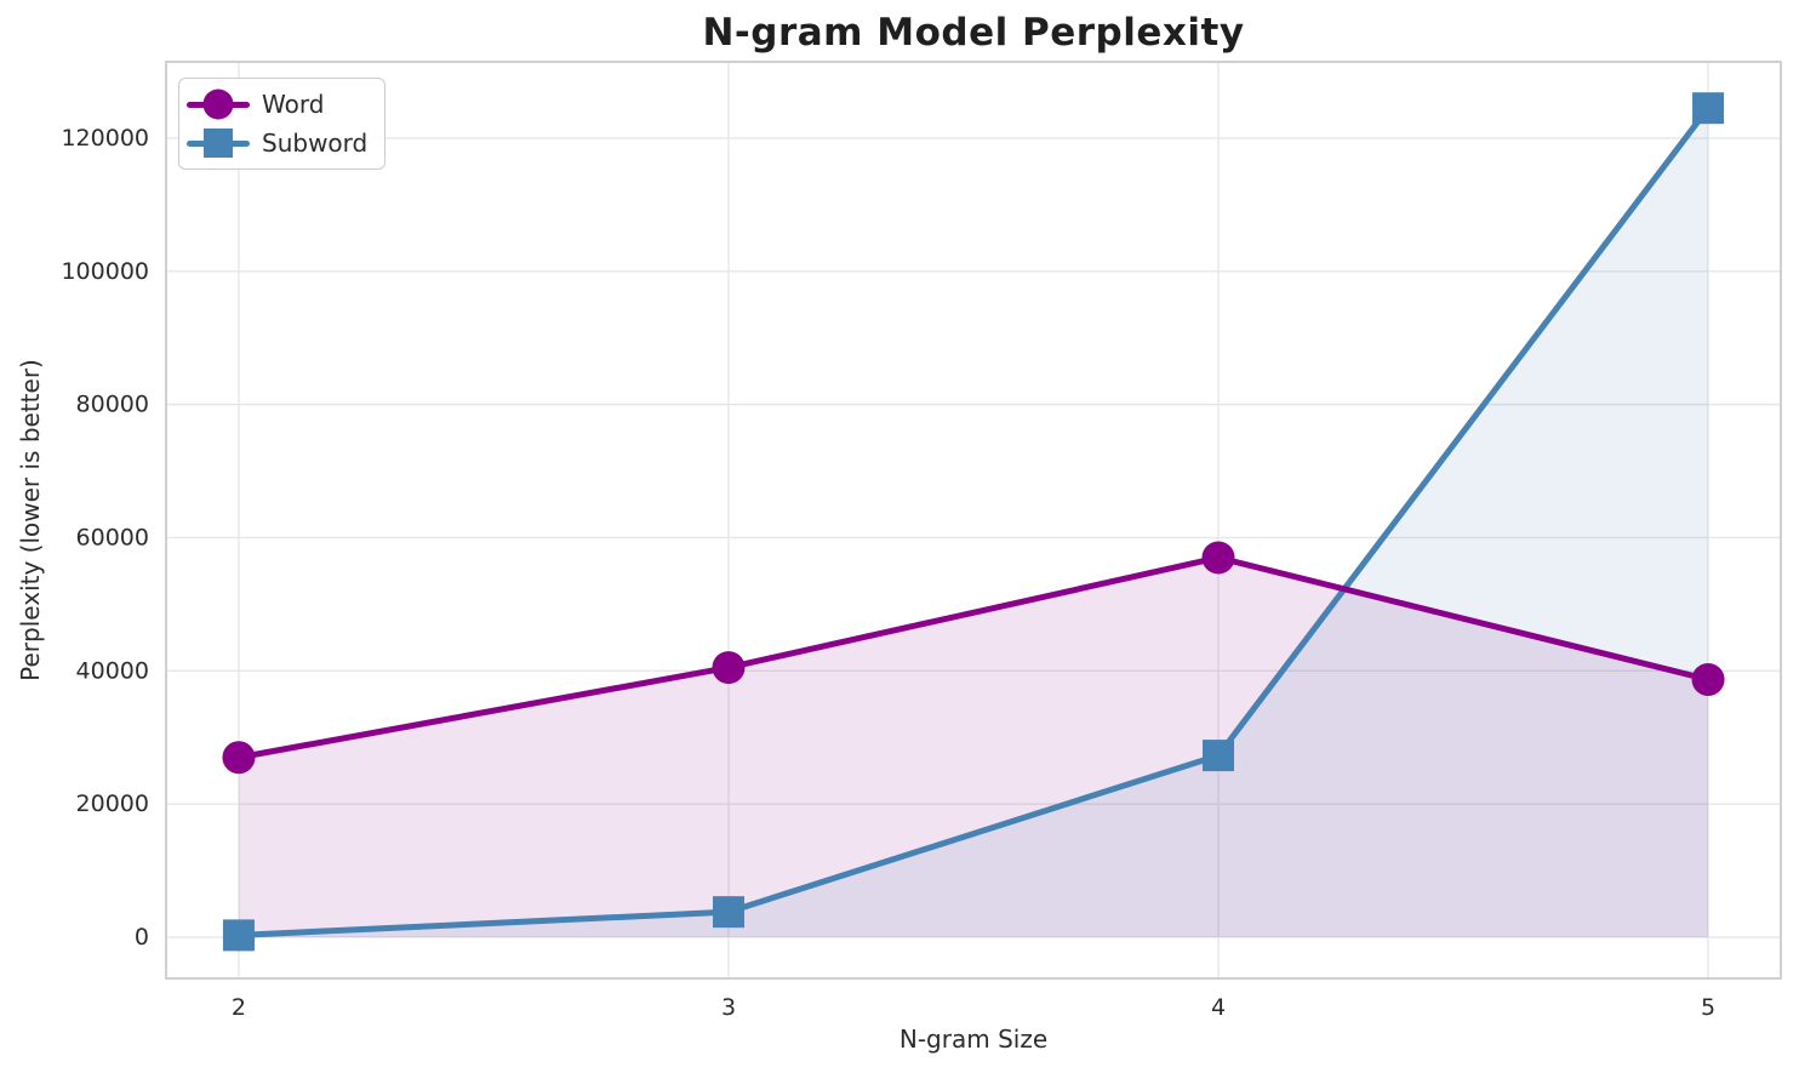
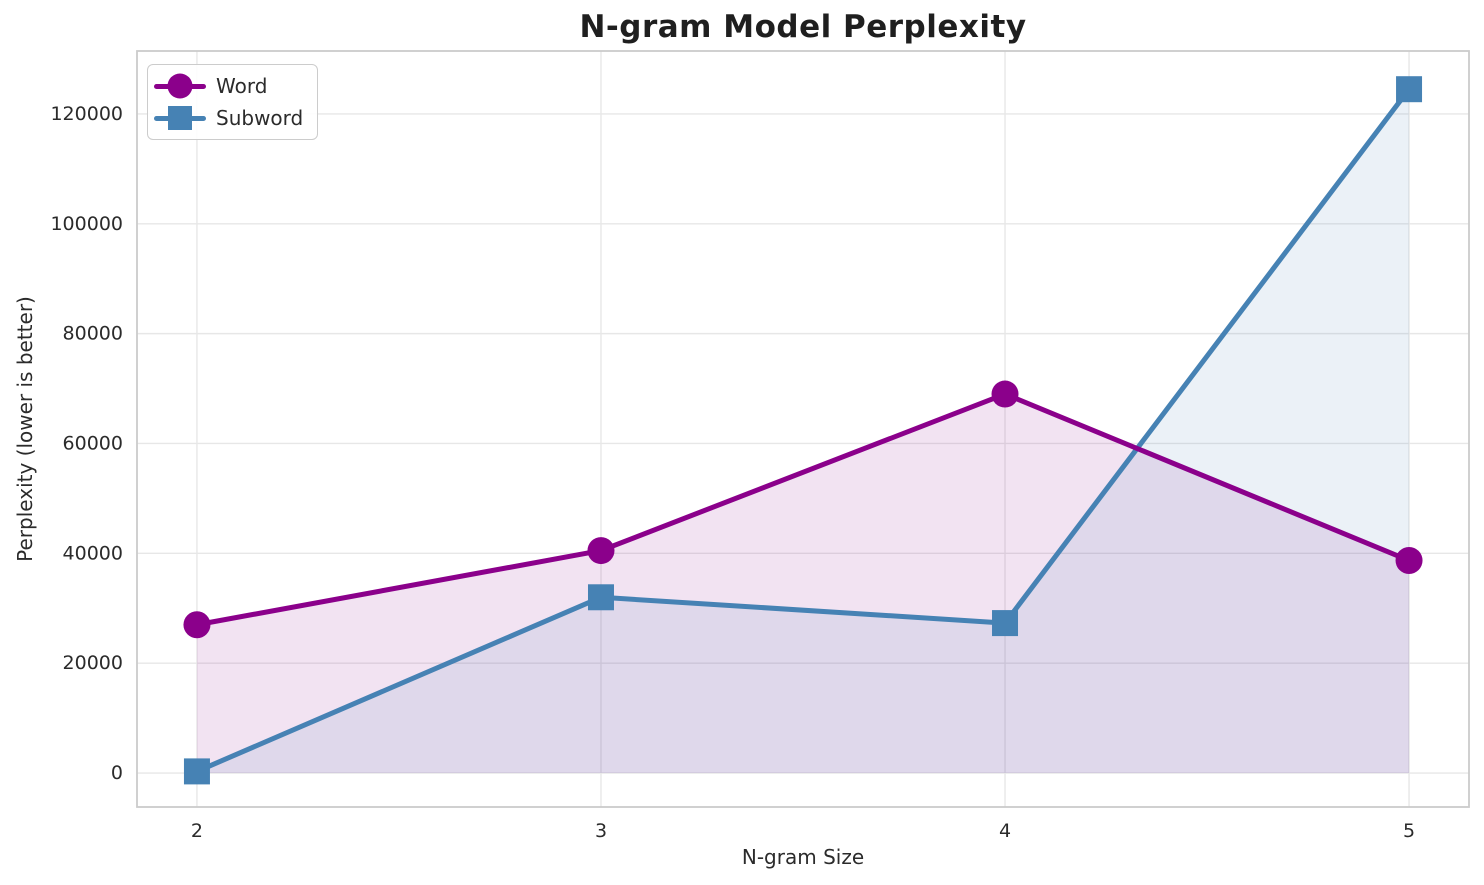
Subword/3: 4000 -> 32000
Word/4: 57000 -> 69000
